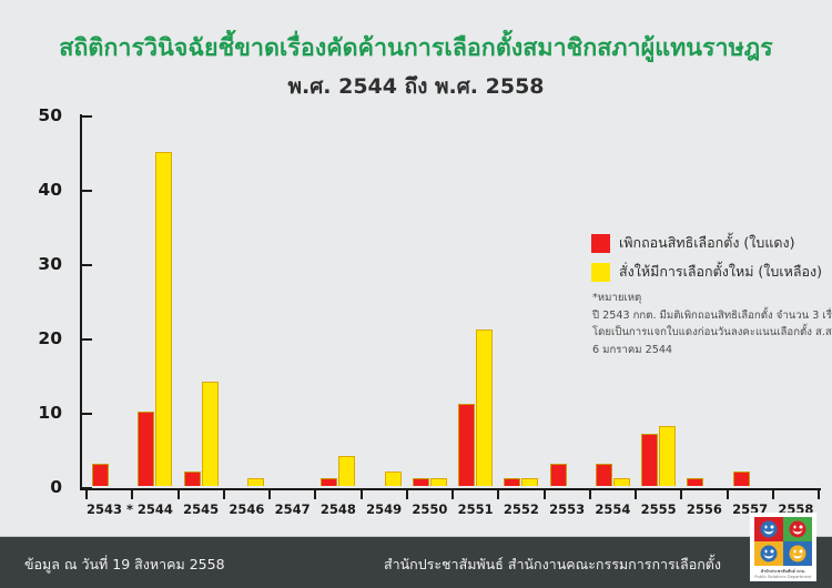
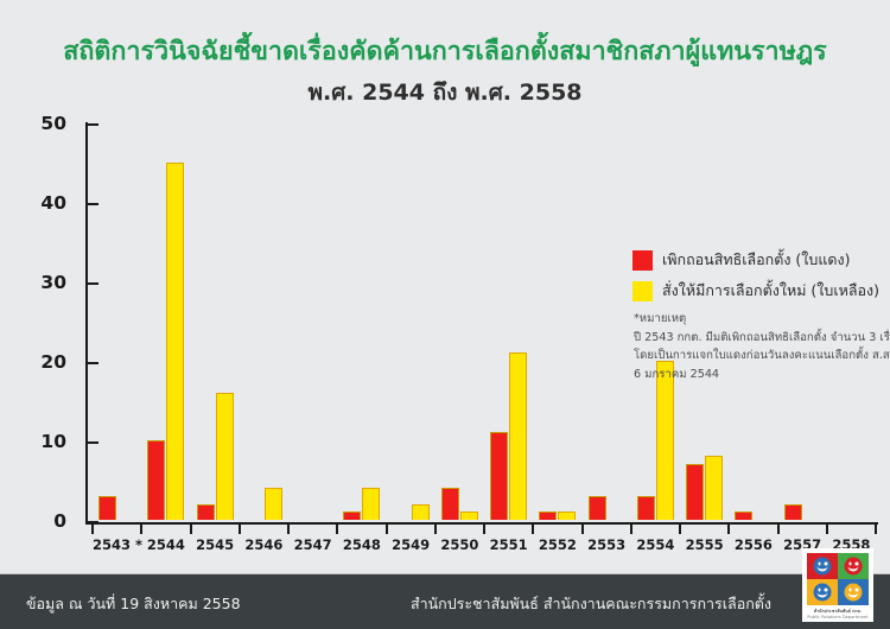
สั่งให้มีการเลือกตั้งใหม่ (ใบเหลือง)/2545: 14 -> 16
สั่งให้มีการเลือกตั้งใหม่ (ใบเหลือง)/2546: 1 -> 4
เพิกถอนสิทธิเลือกตั้ง (ใบแดง)/2550: 1 -> 4
สั่งให้มีการเลือกตั้งใหม่ (ใบเหลือง)/2554: 1 -> 20
